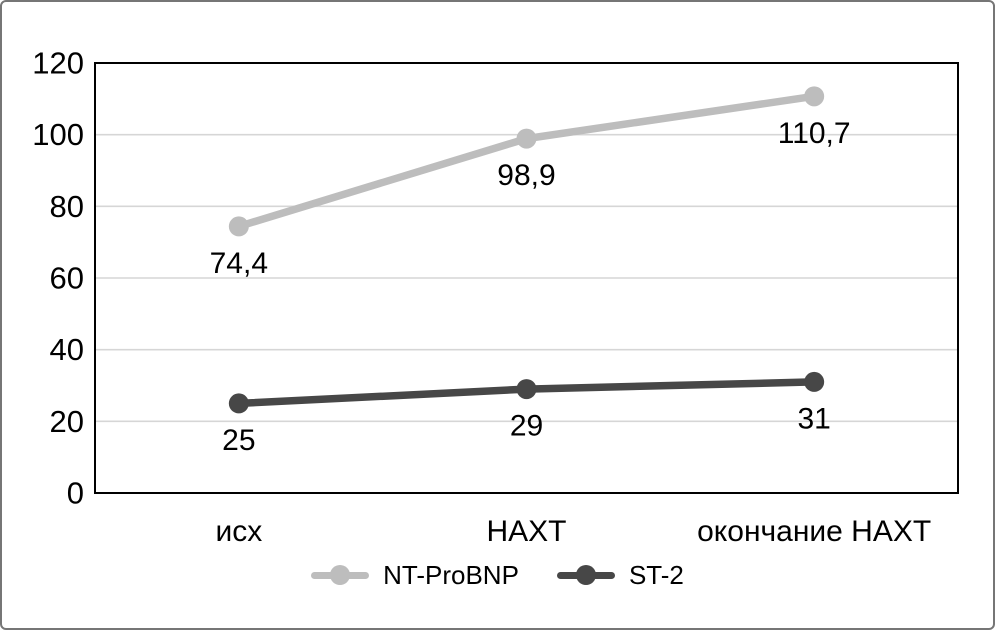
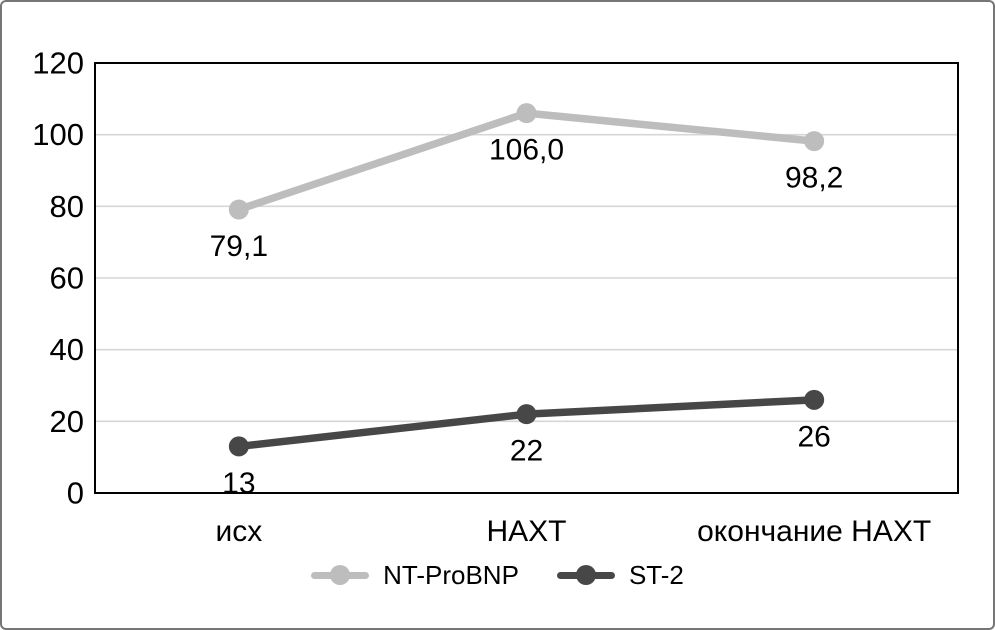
NT-ProBNP/исх: 74,4 -> 79,1
ST-2/исх: 25 -> 13
NT-ProBNP/НАХТ: 98,9 -> 106,0
ST-2/НАХТ: 29 -> 22
NT-ProBNP/окончание НАХТ: 110,7 -> 98,2
ST-2/окончание НАХТ: 31 -> 26
